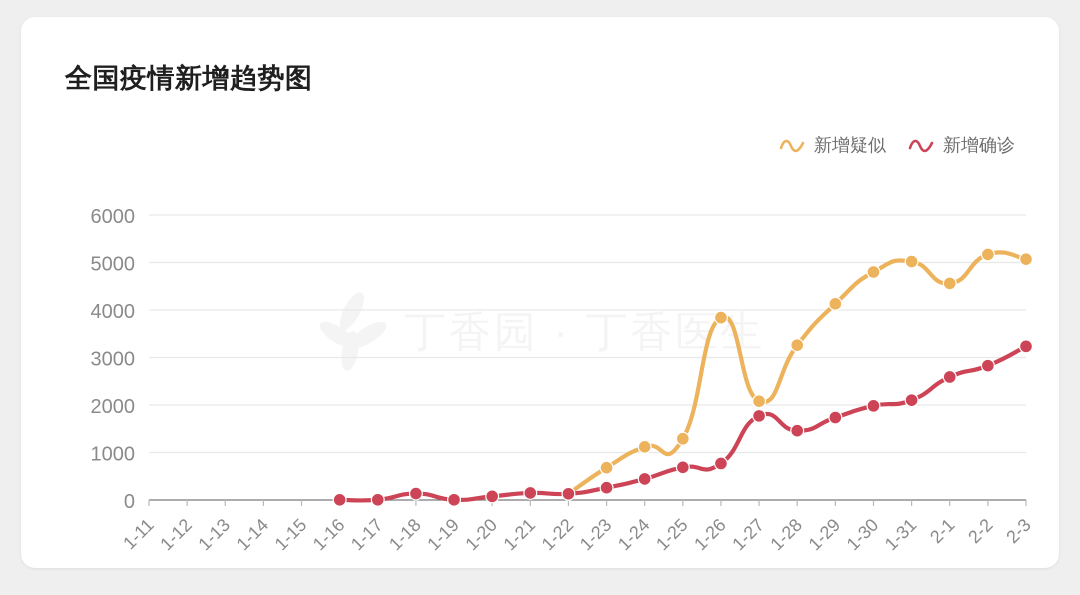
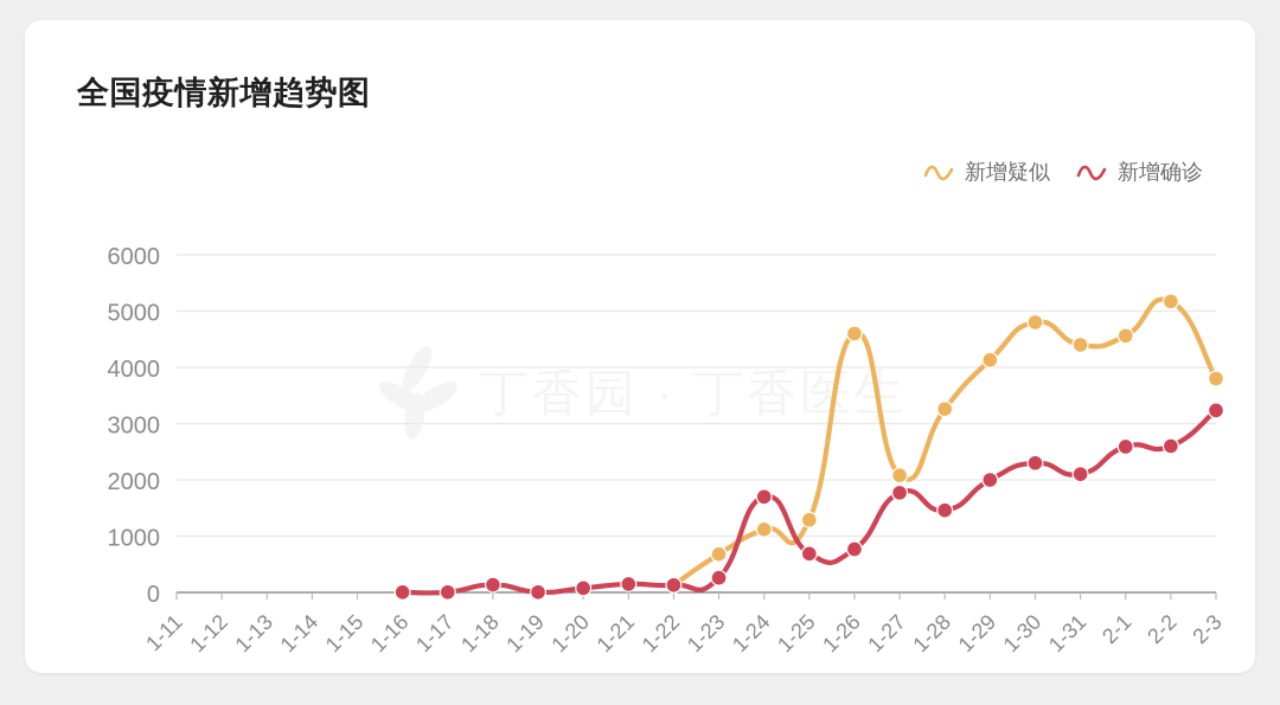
新增确诊/1-24: 400 -> 1700
新增疑似/1-26: 3800 -> 4600
新增确诊/1-29: 1700 -> 2000
新增确诊/1-30: 2000 -> 2300
新增疑似/1-31: 5000 -> 4400
新增确诊/2-2: 2800 -> 2600
新增疑似/2-3: 5100 -> 3800
